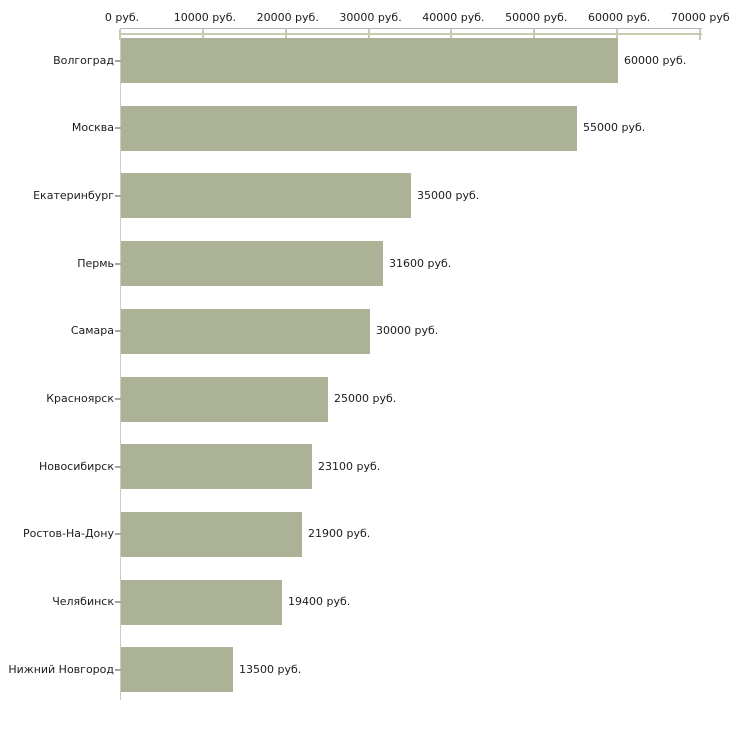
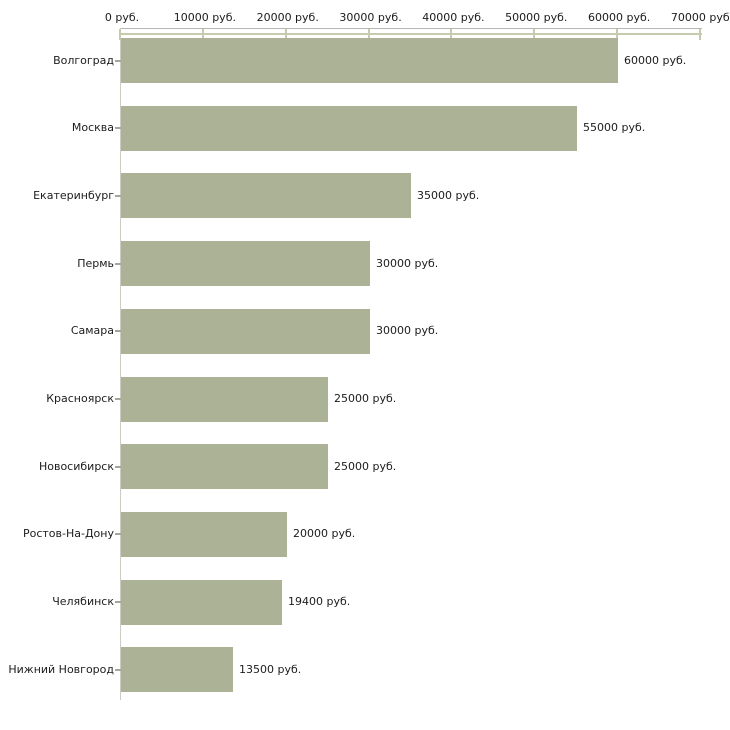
Пермь: 31600 -> 30000
Новосибирск: 23100 -> 25000
Ростов-На-Дону: 21900 -> 20000
